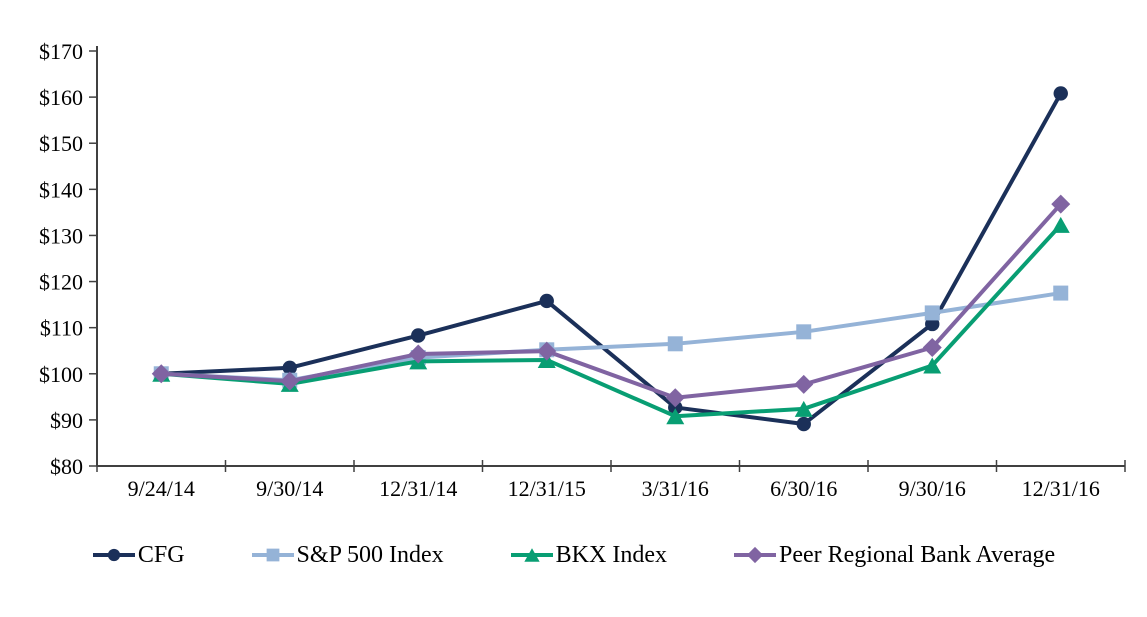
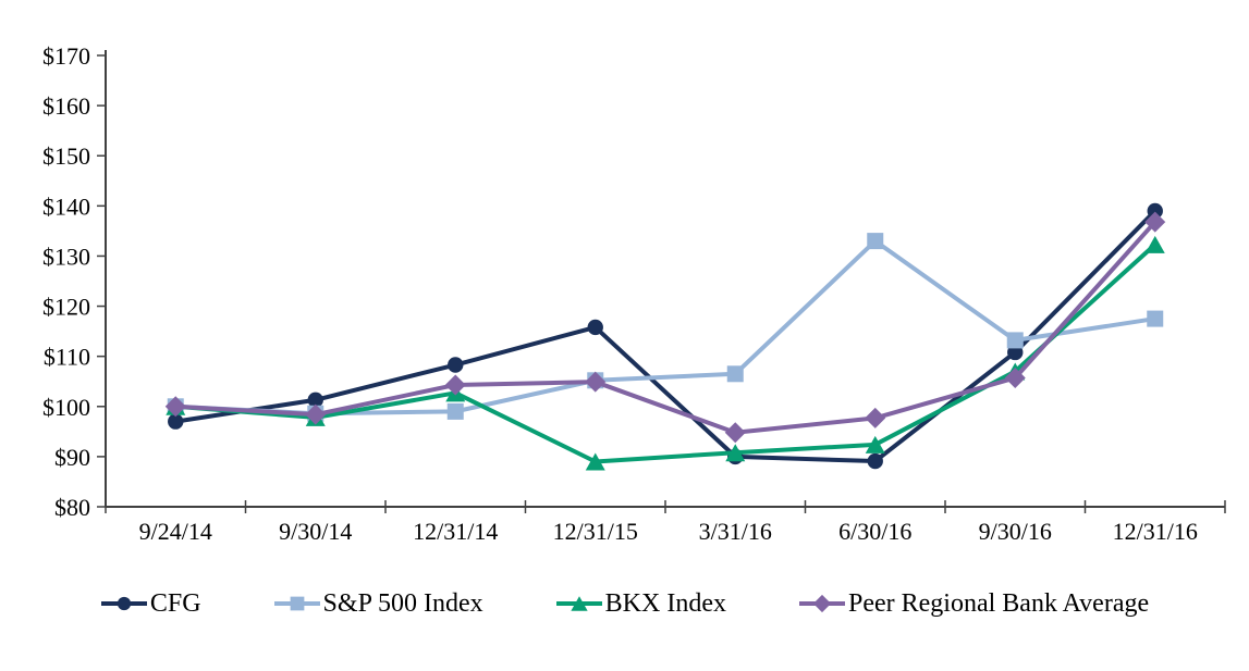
CFG/9/24/14: $100 -> $97
S&P 500 Index/12/31/14: $104 -> $99
BKX Index/12/31/15: $103 -> $89
CFG/3/31/16: $93 -> $90
S&P 500 Index/6/30/16: $109 -> $133
BKX Index/9/30/16: $102 -> $107
CFG/12/31/16: $161 -> $139
